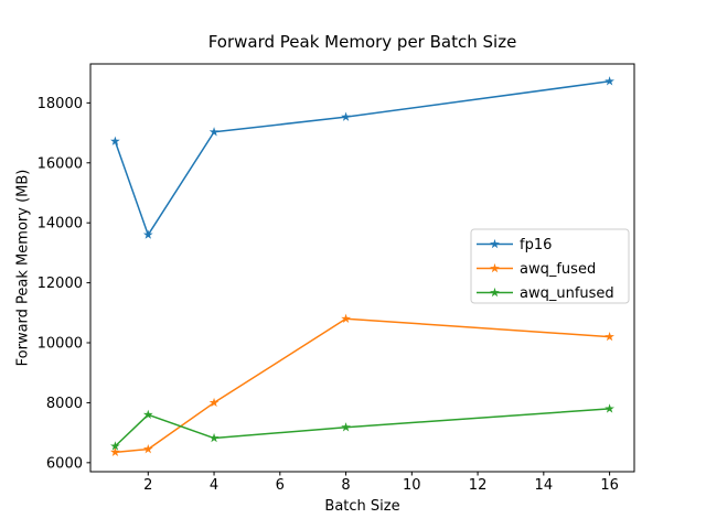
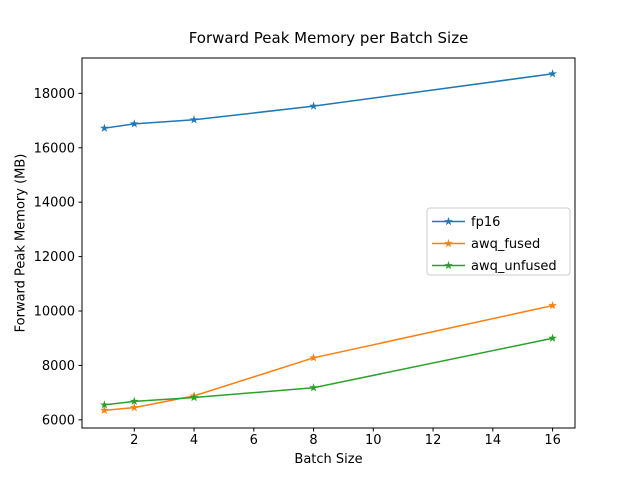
fp16/2: 13600 -> 16900
awq_unfused/2: 7600 -> 6700
awq_fused/4: 8000 -> 6900
awq_fused/8: 10800 -> 8300
awq_unfused/16: 7800 -> 9000
